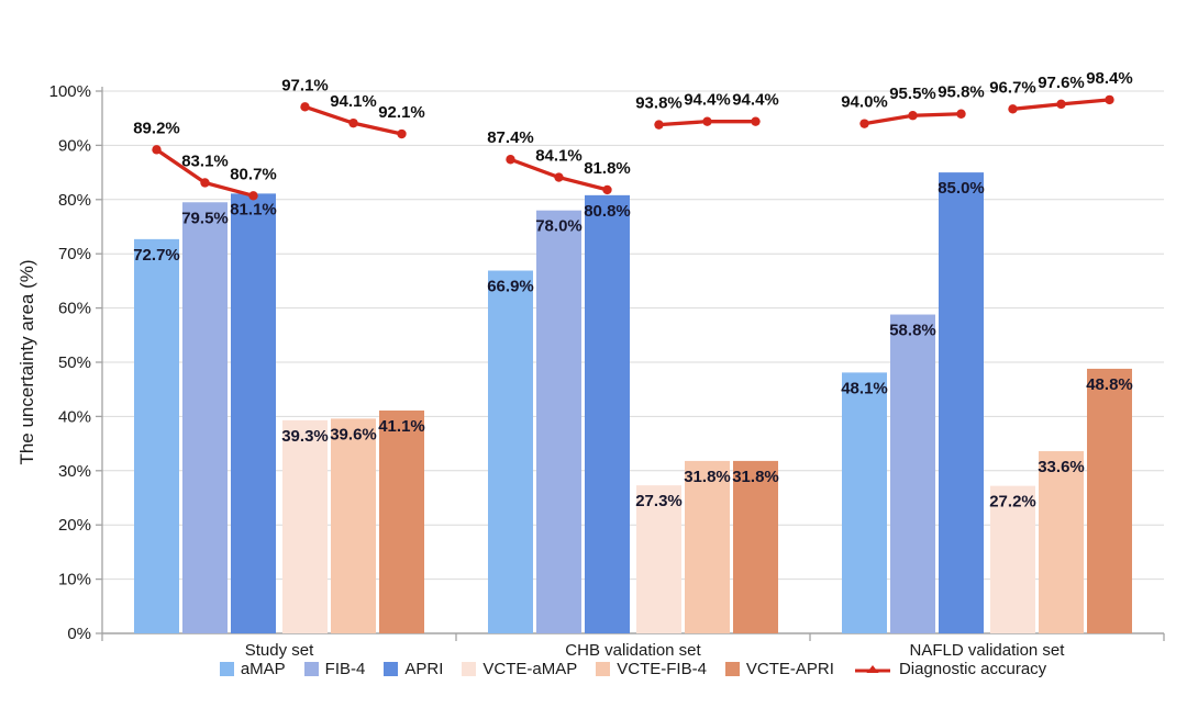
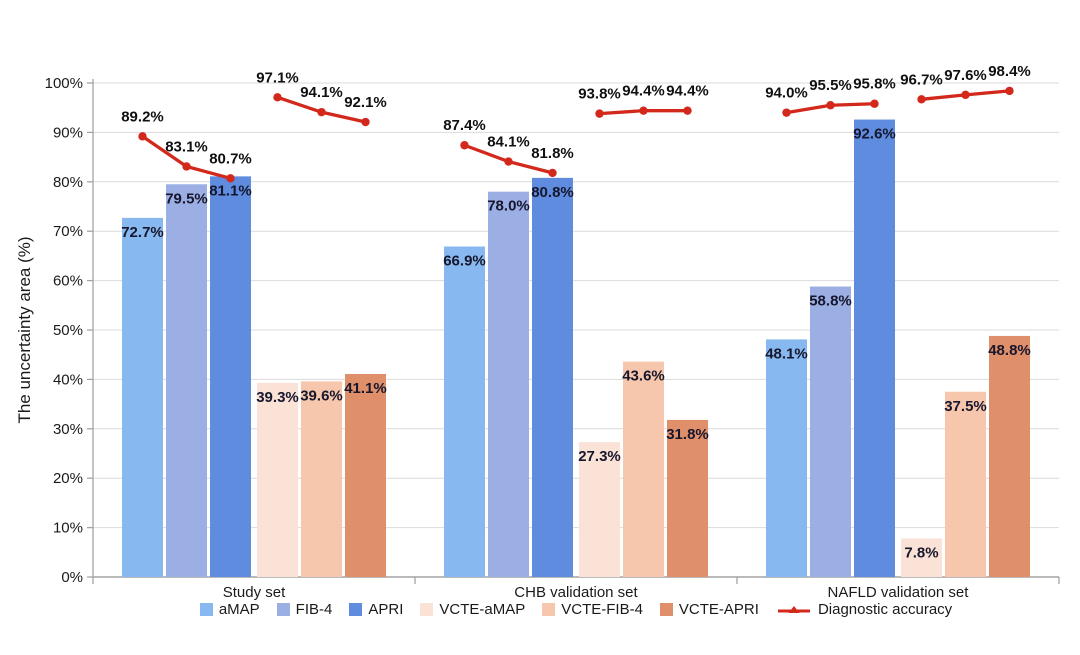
VCTE-FIB-4/CHB validation set: 31.8% -> 43.6%
APRI/NAFLD validation set: 85.0% -> 92.6%
VCTE-aMAP/NAFLD validation set: 27.2% -> 7.8%
VCTE-FIB-4/NAFLD validation set: 33.6% -> 37.5%
